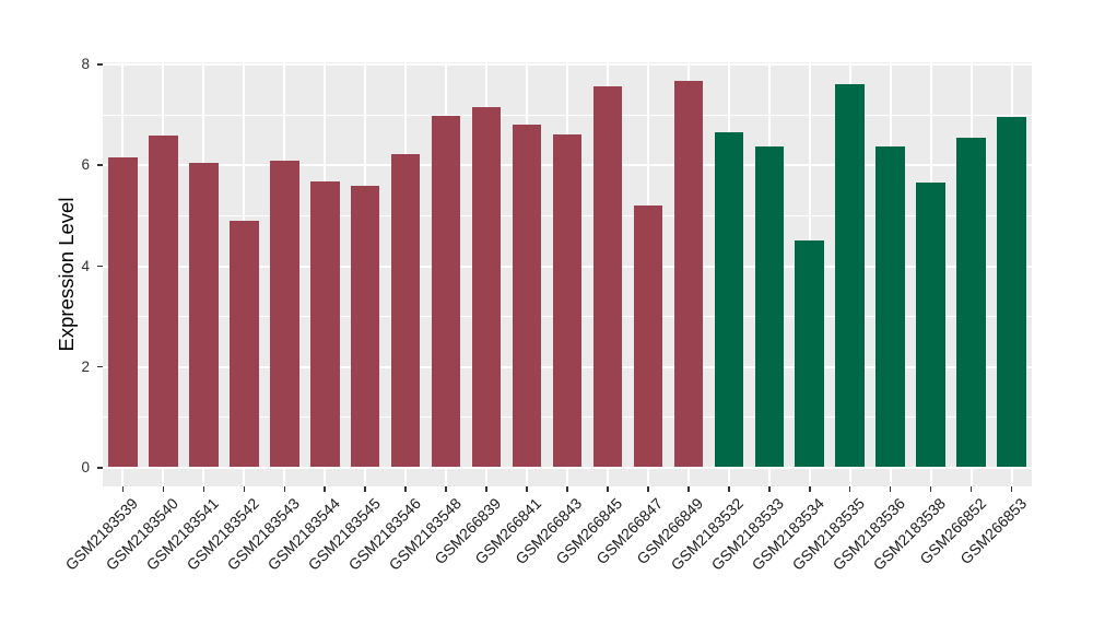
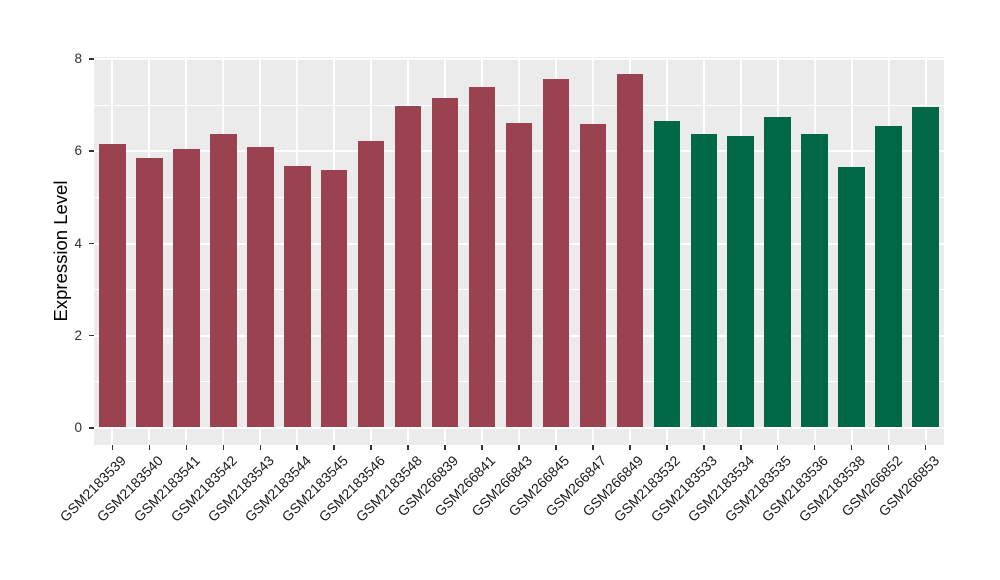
GSM2183540: 6.6 -> 5.9
GSM2183542: 4.9 -> 6.4
GSM266841: 6.8 -> 7.4
GSM266847: 5.2 -> 6.6
GSM2183534: 4.5 -> 6.3
GSM2183535: 7.6 -> 6.7
